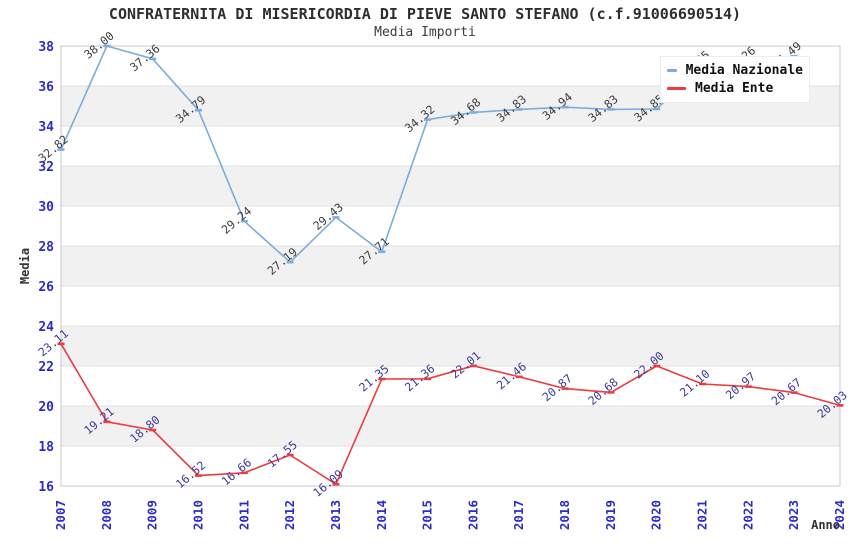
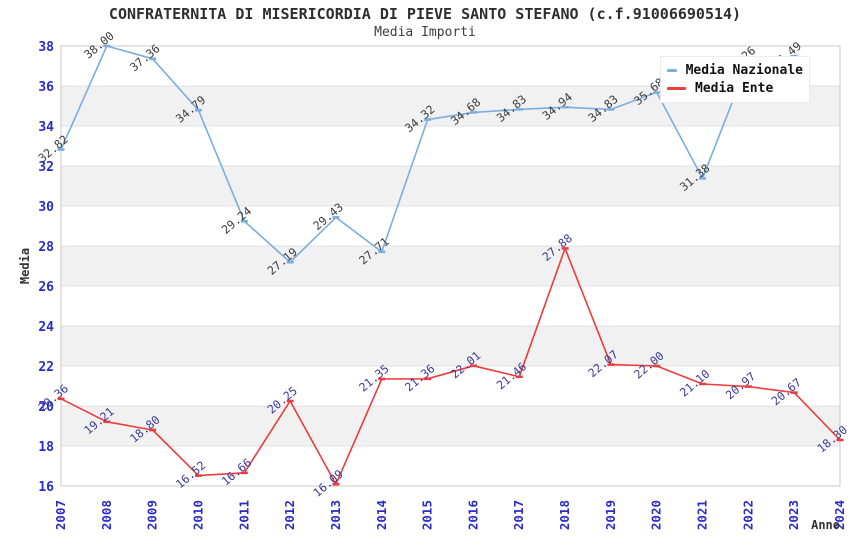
Media Ente/2007: 23.11 -> 20.36
Media Ente/2012: 17.55 -> 20.25
Media Ente/2018: 20.87 -> 27.88
Media Ente/2019: 20.68 -> 22.07
Media Nazionale/2020: 34.85 -> 35.68
Media Nazionale/2021: 37.05 -> 31.38
Media Ente/2024: 20.03 -> 18.30
